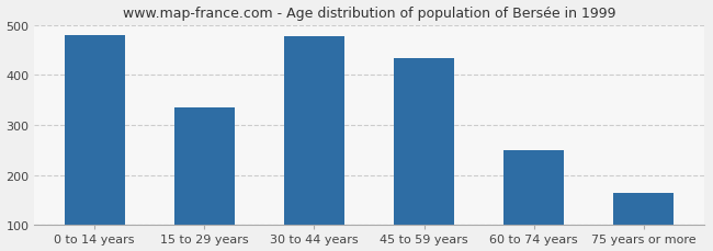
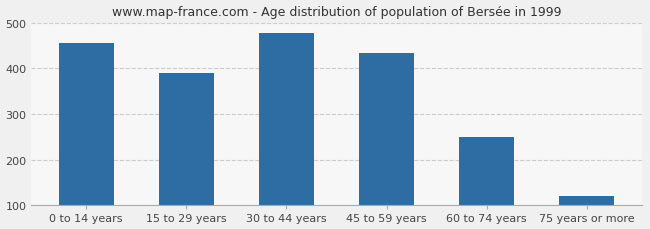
0 to 14 years: 480 -> 455
15 to 29 years: 335 -> 390
75 years or more: 165 -> 120
